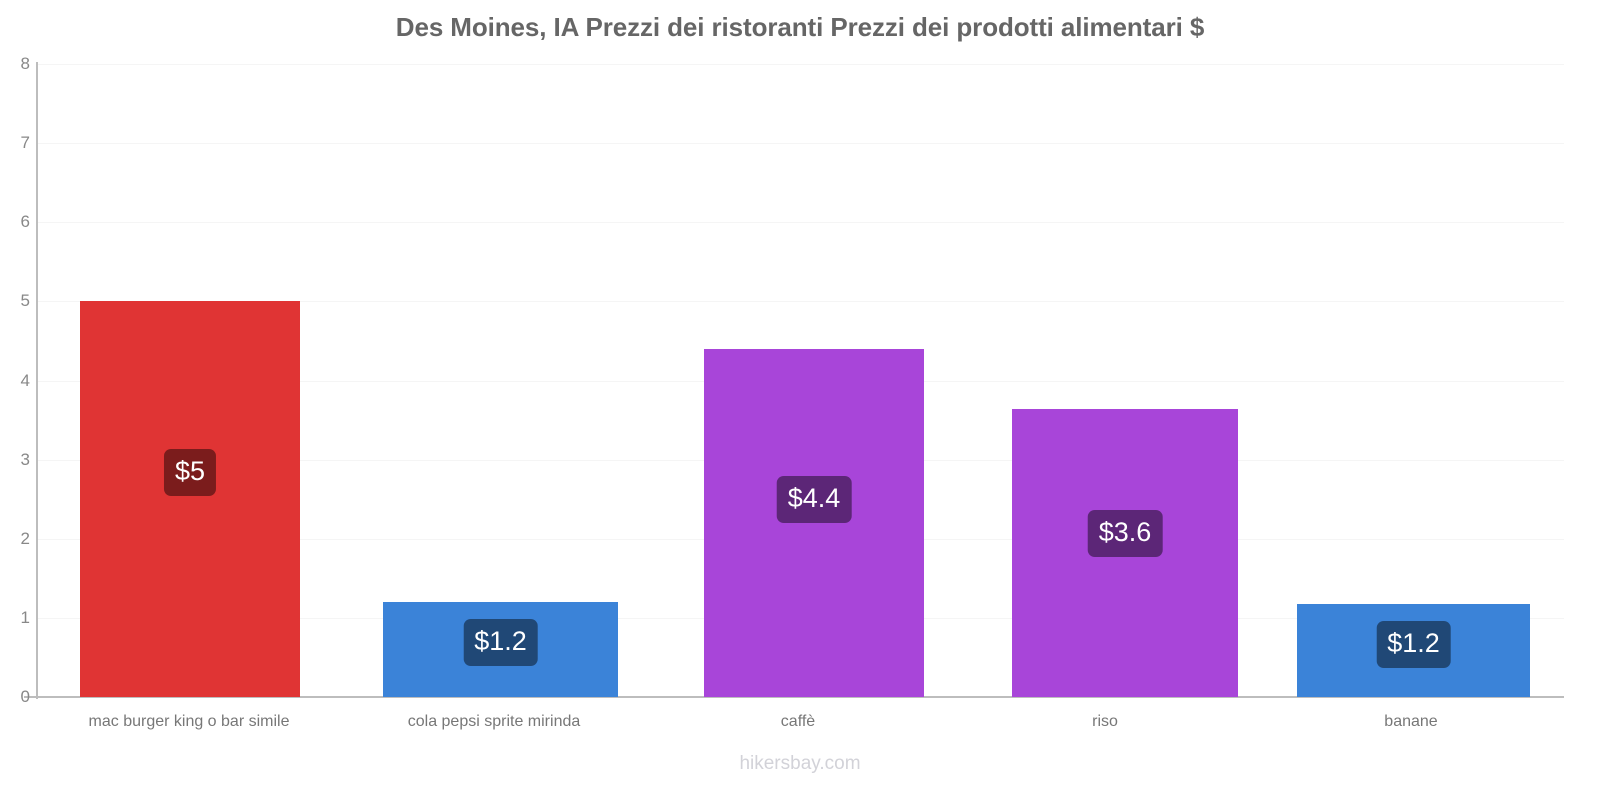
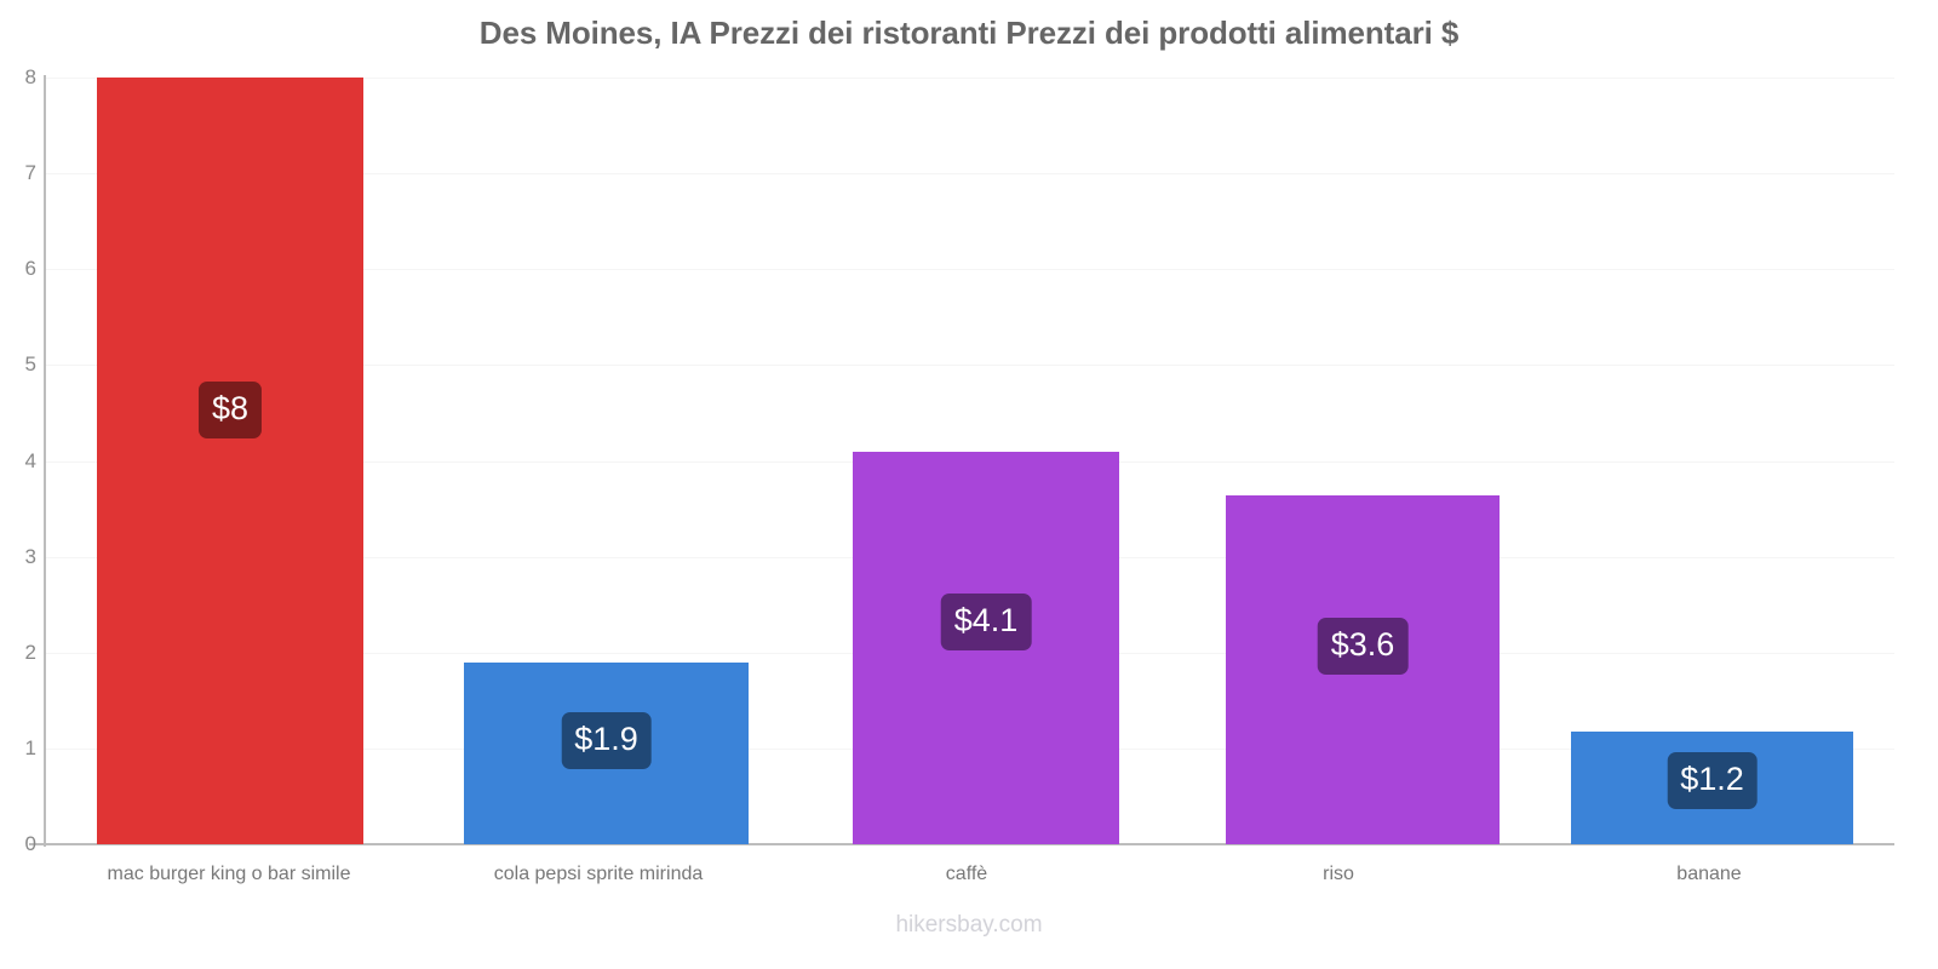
mac burger king o bar simile: $5 -> $8
cola pepsi sprite mirinda: $1.2 -> $1.9
caffè: $4.4 -> $4.1
